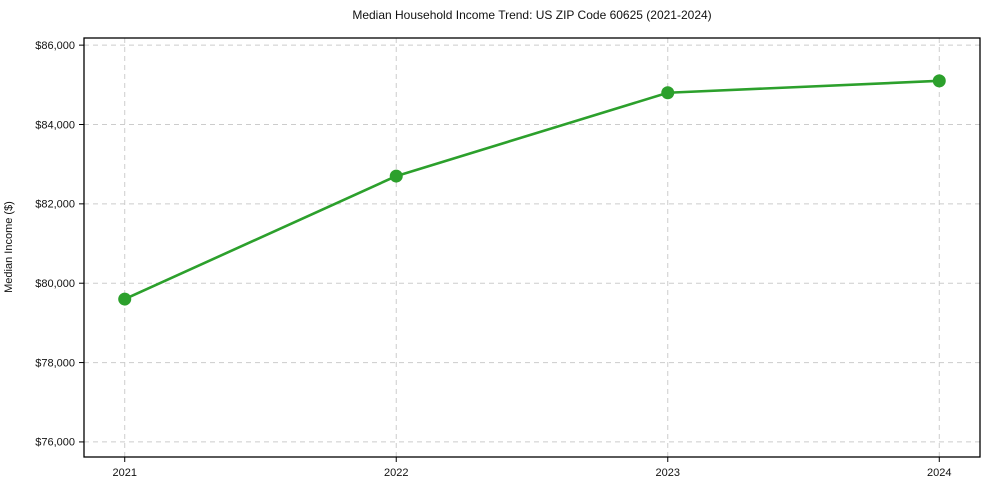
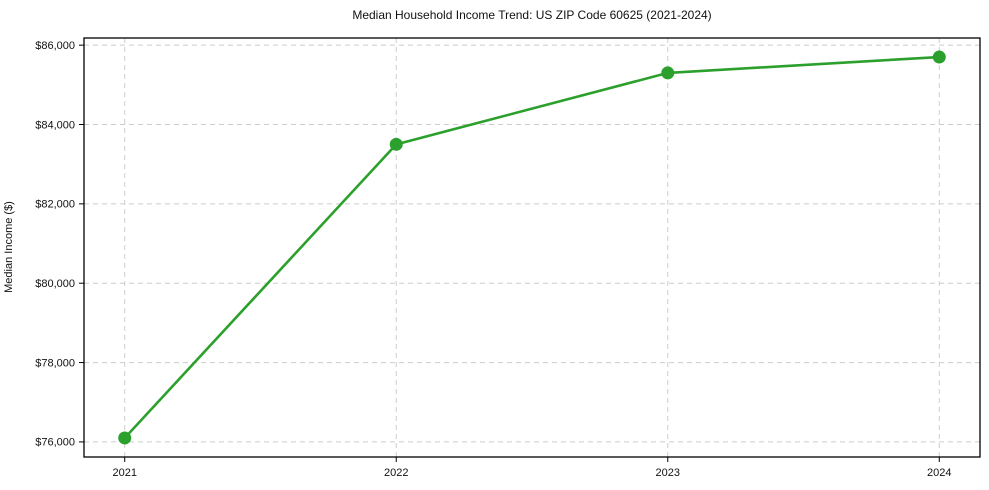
2021: $79600 -> $76100
2022: $82700 -> $83500
2023: $84800 -> $85300
2024: $85100 -> $85700
